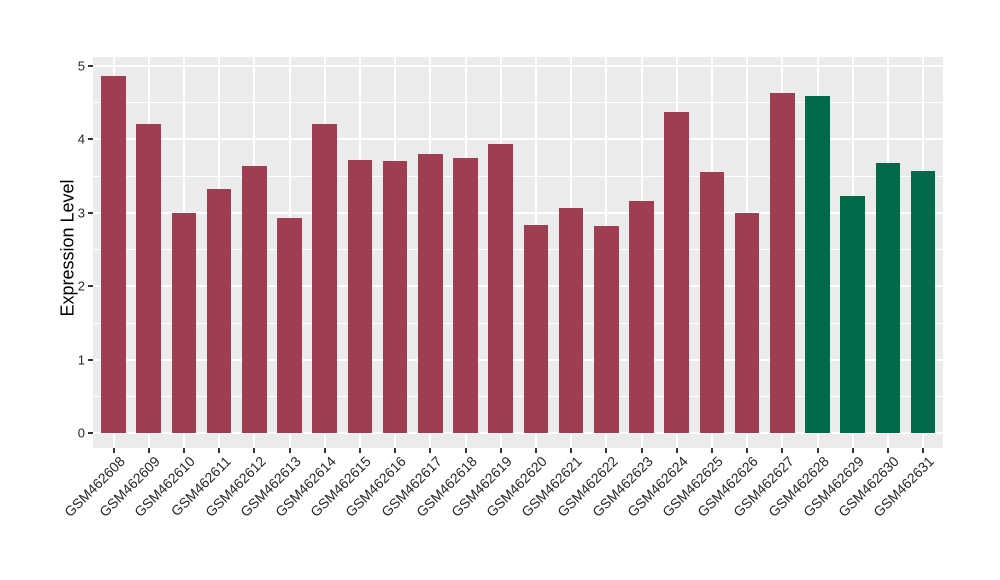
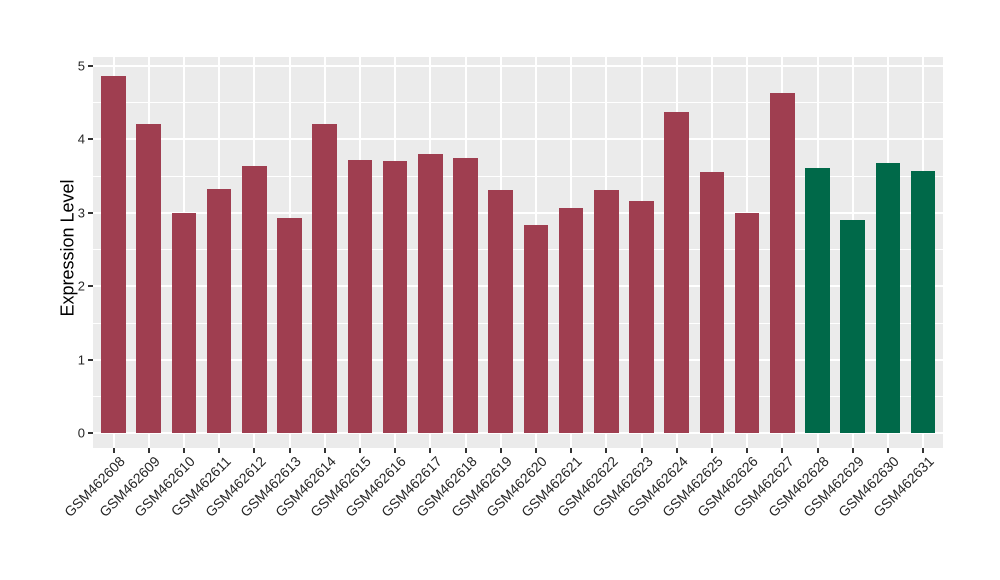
GSM462619: 3.9 -> 3.3
GSM462622: 2.8 -> 3.3
GSM462628: 4.6 -> 3.6
GSM462629: 3.2 -> 2.9
